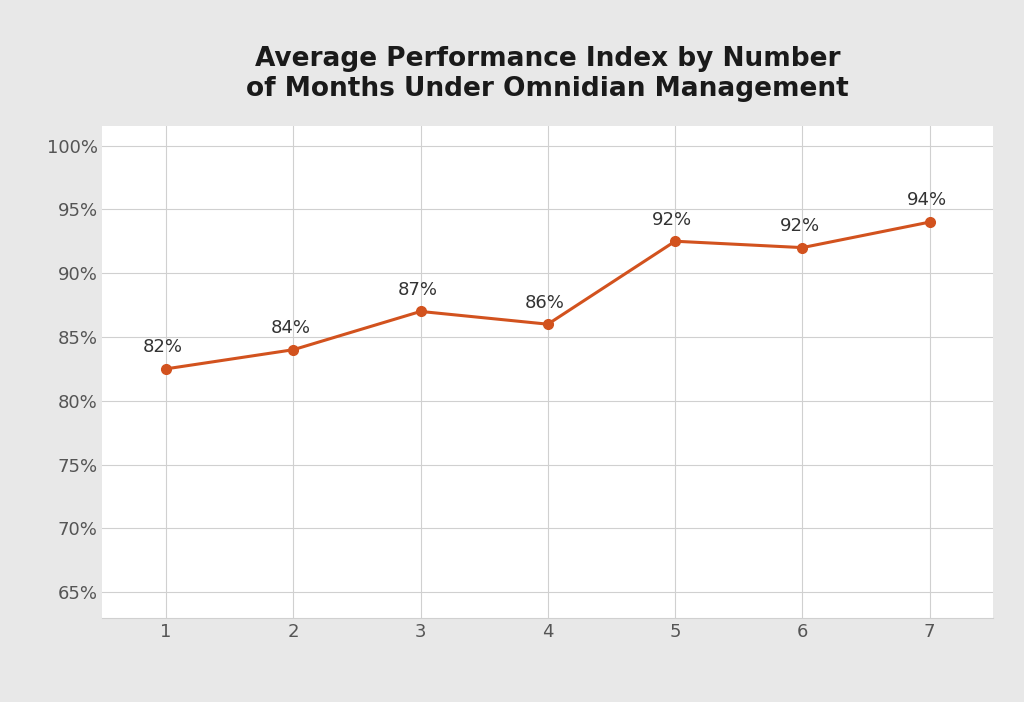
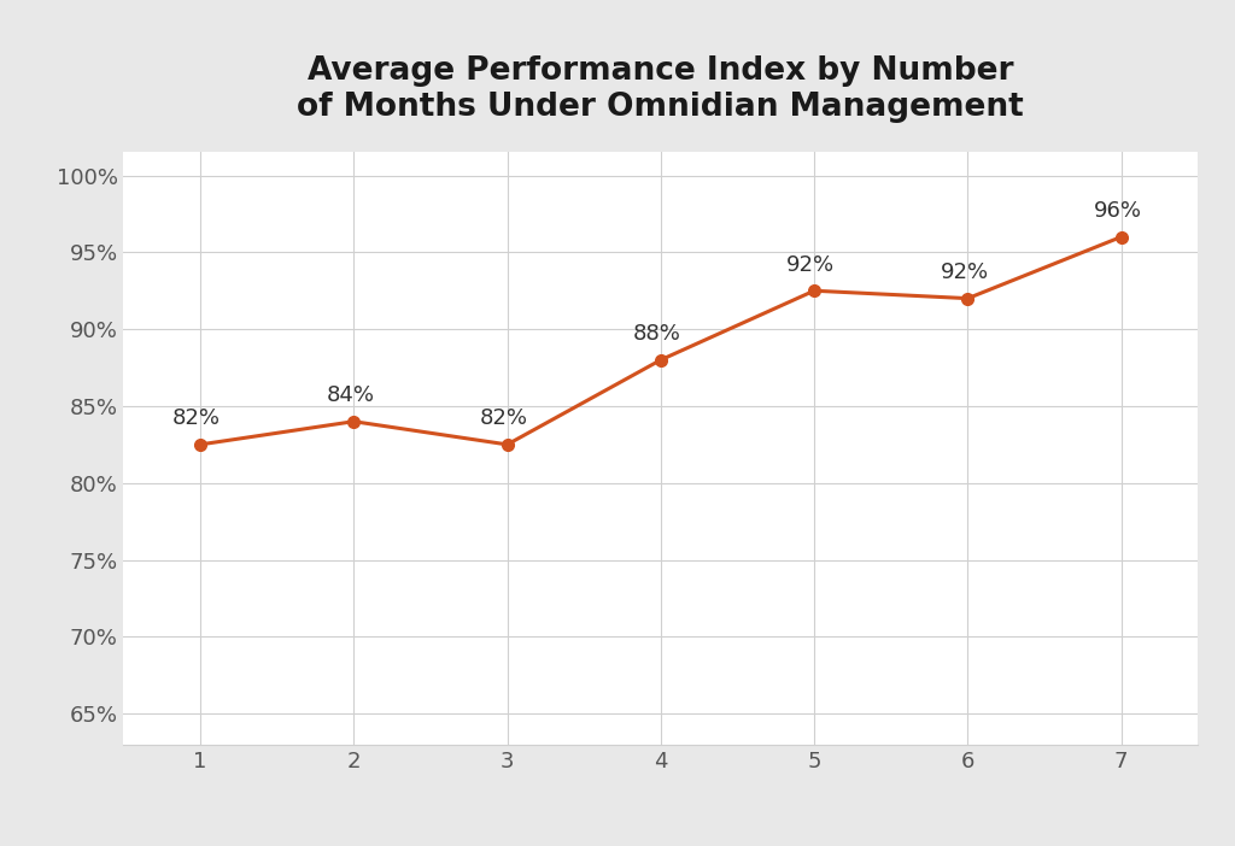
3: 87% -> 82%
4: 86% -> 88%
7: 94% -> 96%
